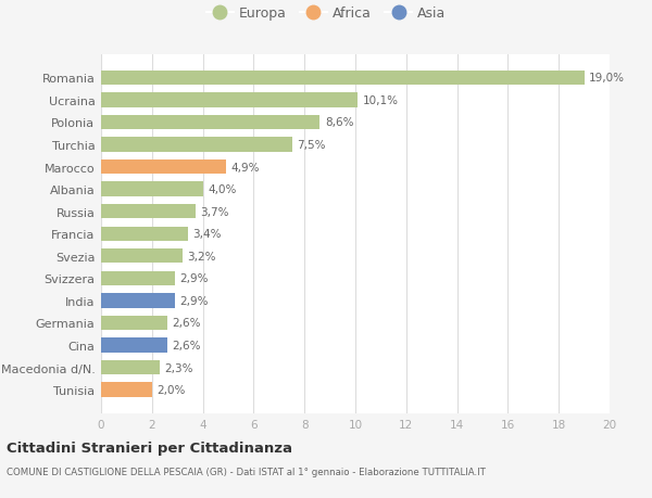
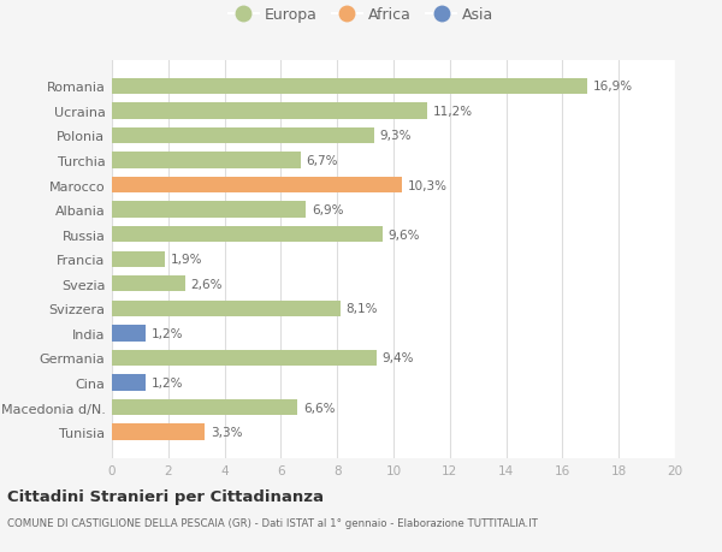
Romania: 19,0% -> 16,9%
Ucraina: 10,1% -> 11,2%
Polonia: 8,6% -> 9,3%
Turchia: 7,5% -> 6,7%
Marocco: 4,9% -> 10,3%
Albania: 4,0% -> 6,9%
Russia: 3,7% -> 9,6%
Francia: 3,4% -> 1,9%
Svezia: 3,2% -> 2,6%
Svizzera: 2,9% -> 8,1%
India: 2,9% -> 1,2%
Germania: 2,6% -> 9,4%
Cina: 2,6% -> 1,2%
Macedonia d/N.: 2,3% -> 6,6%
Tunisia: 2,0% -> 3,3%
